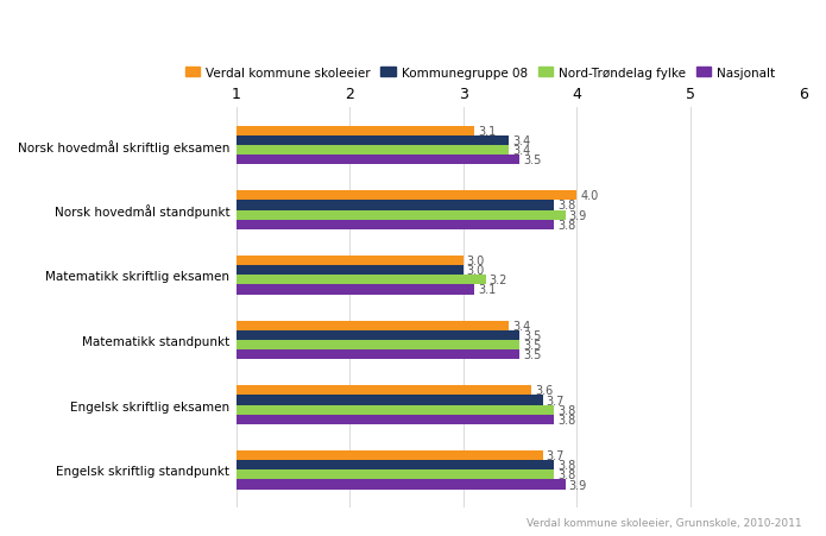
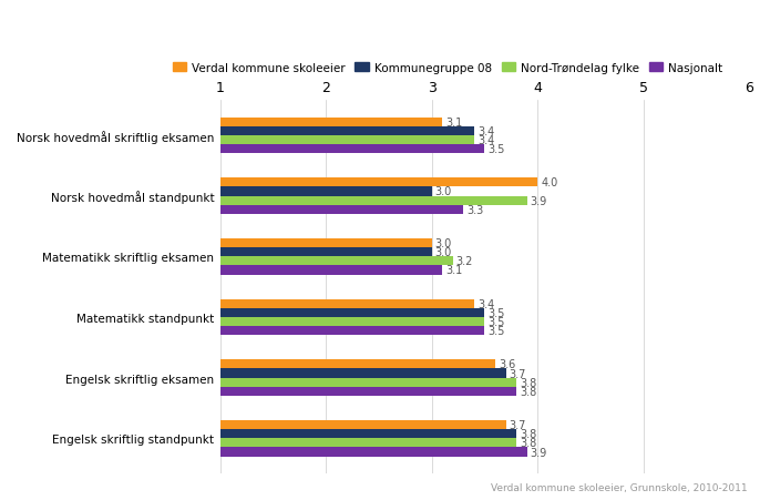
Kommunegruppe 08/Norsk hovedmål standpunkt: 3.8 -> 3.0
Nasjonalt/Norsk hovedmål standpunkt: 3.8 -> 3.3
